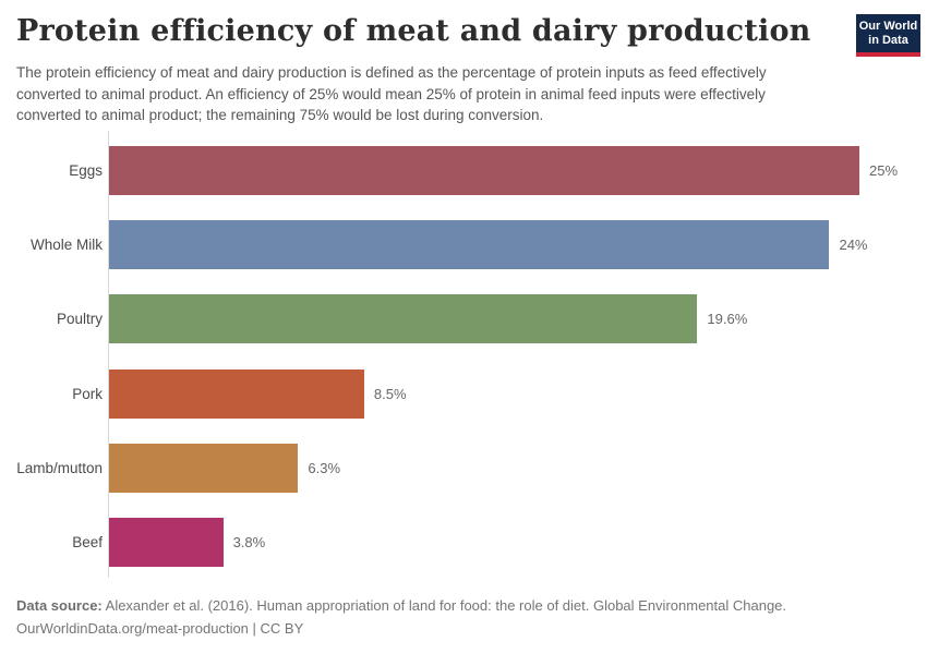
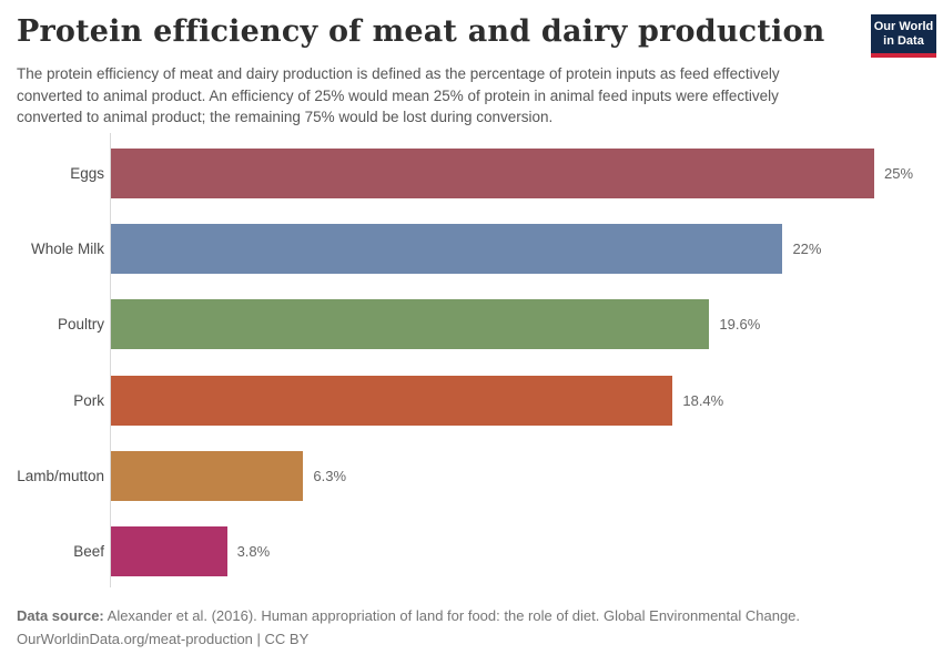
Whole Milk: 24% -> 22%
Pork: 8.5% -> 18.4%
